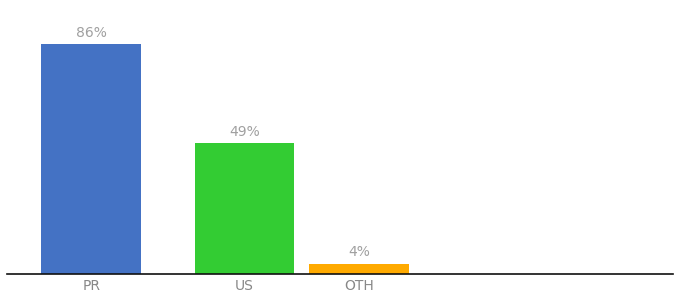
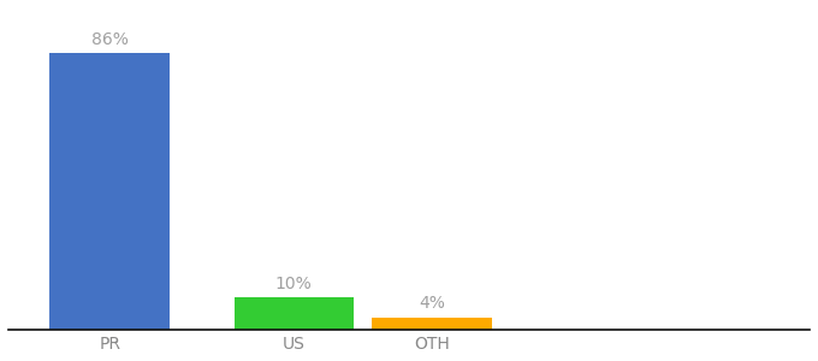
US: 49% -> 10%
